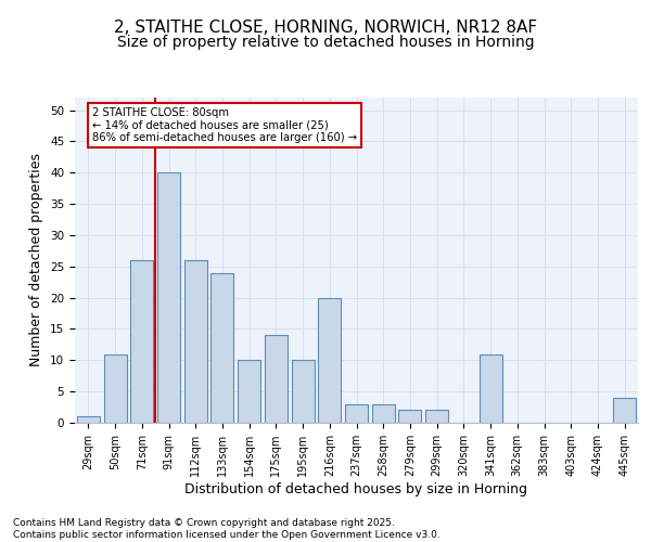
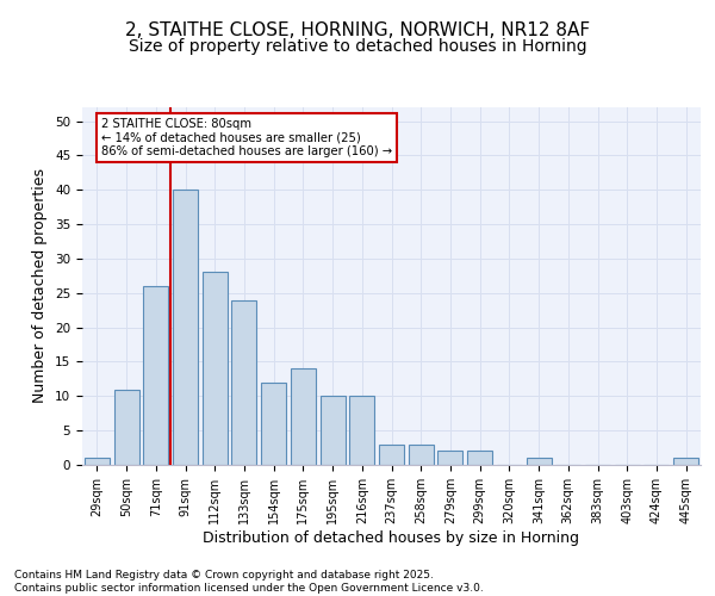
112sqm: 26 -> 28
154sqm: 10 -> 12
216sqm: 20 -> 10
341sqm: 11 -> 1
445sqm: 4 -> 1
